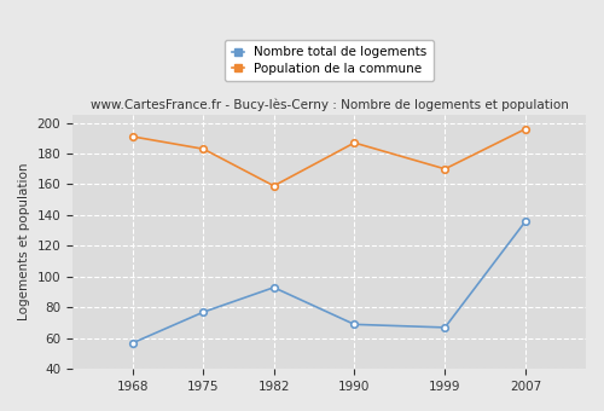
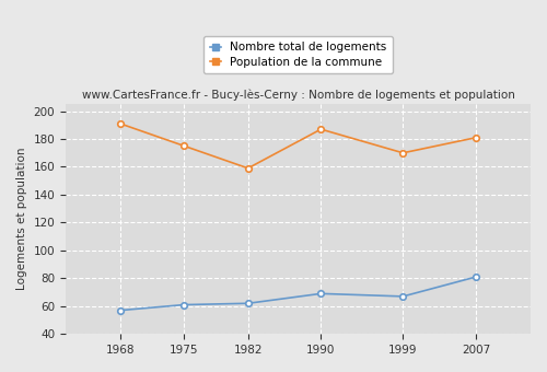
Nombre total de logements/1975: 77 -> 61
Population de la commune/1975: 183 -> 175
Nombre total de logements/1982: 93 -> 62
Nombre total de logements/2007: 136 -> 81
Population de la commune/2007: 196 -> 181
